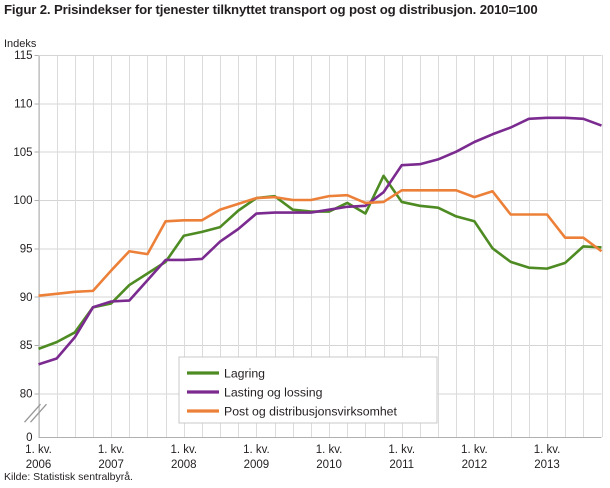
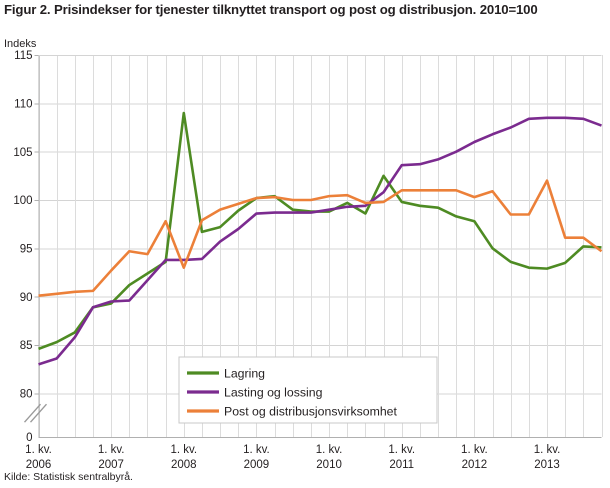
Lagring/1. kv. 2008: 96 -> 109
Post og distribusjonsvirksomhet/1. kv. 2008: 98 -> 93
Post og distribusjonsvirksomhet/1. kv. 2013: 98 -> 102
